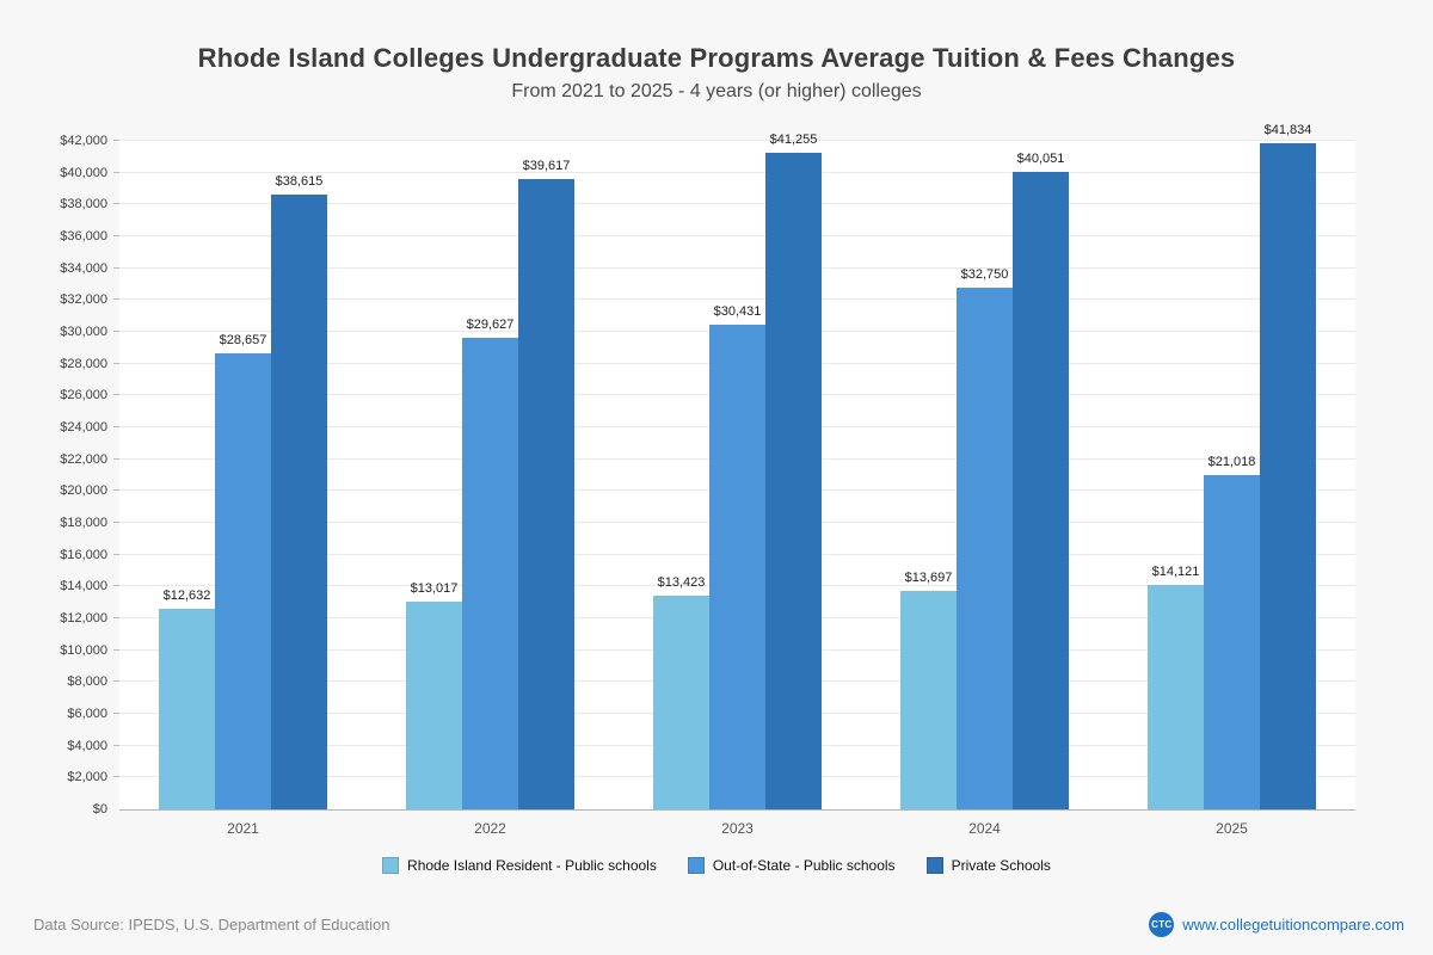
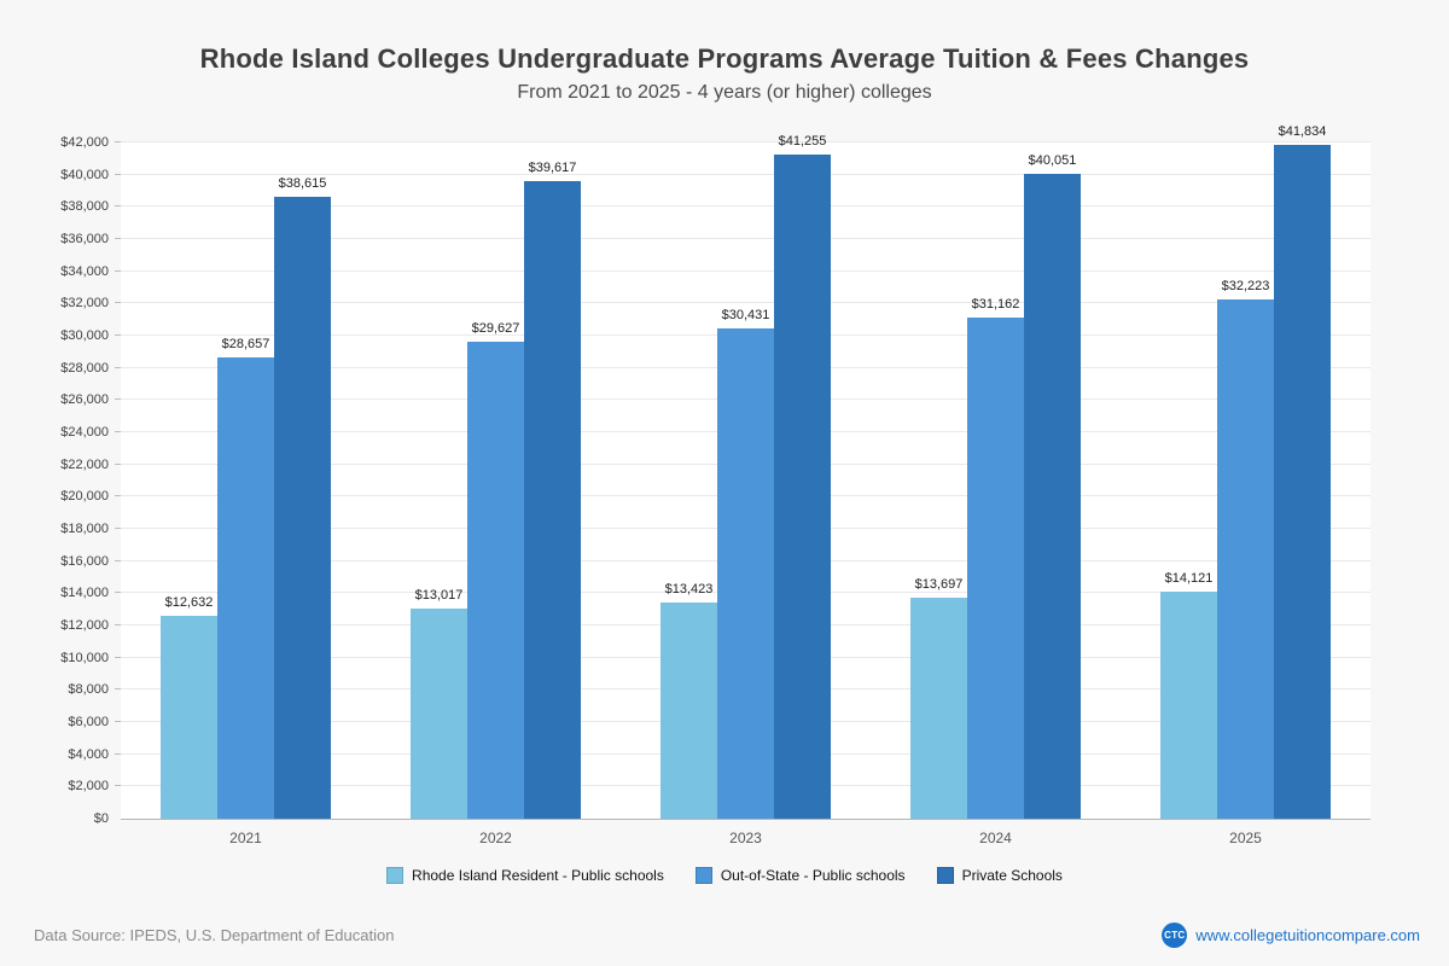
Out-of-State - Public schools/2024: $32,750 -> $31,162
Out-of-State - Public schools/2025: $21,018 -> $32,223
